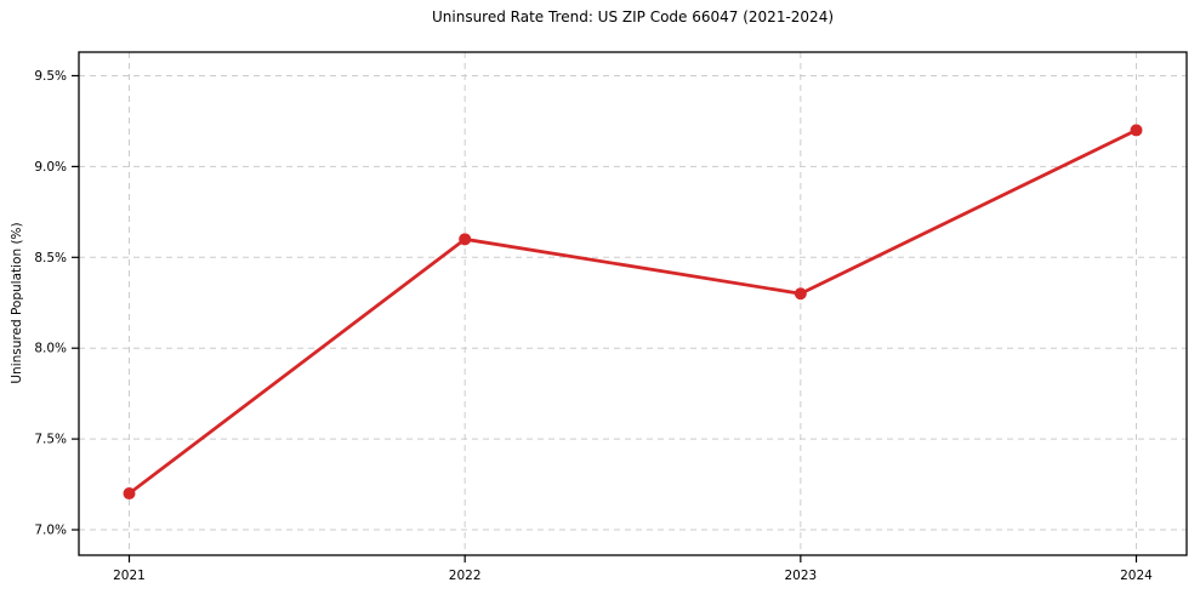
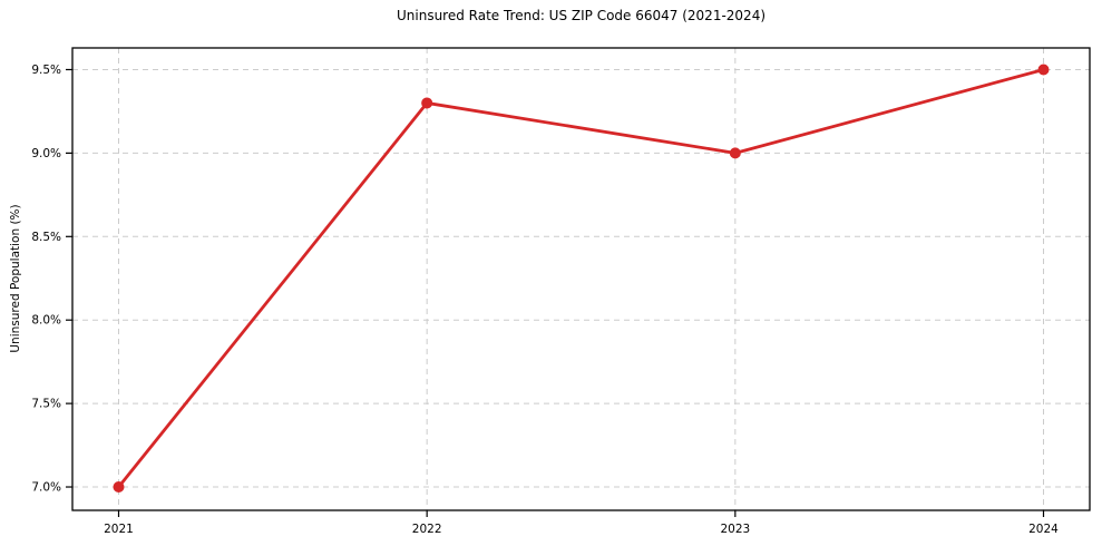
2021: 7.2% -> 7.0%
2022: 8.6% -> 9.3%
2023: 8.3% -> 9.0%
2024: 9.2% -> 9.5%
